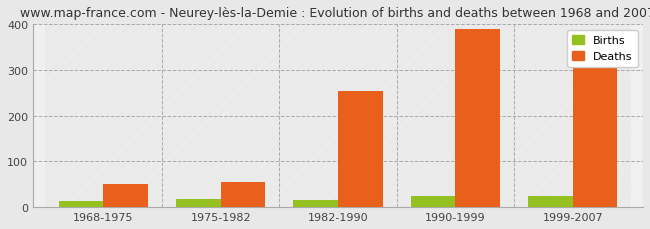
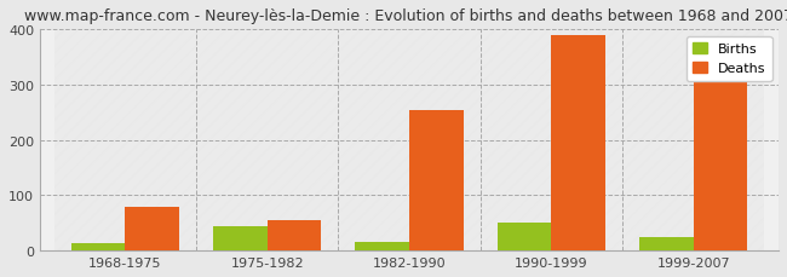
Deaths/1968-1975: 50 -> 80
Births/1975-1982: 18 -> 45
Births/1990-1999: 25 -> 50
